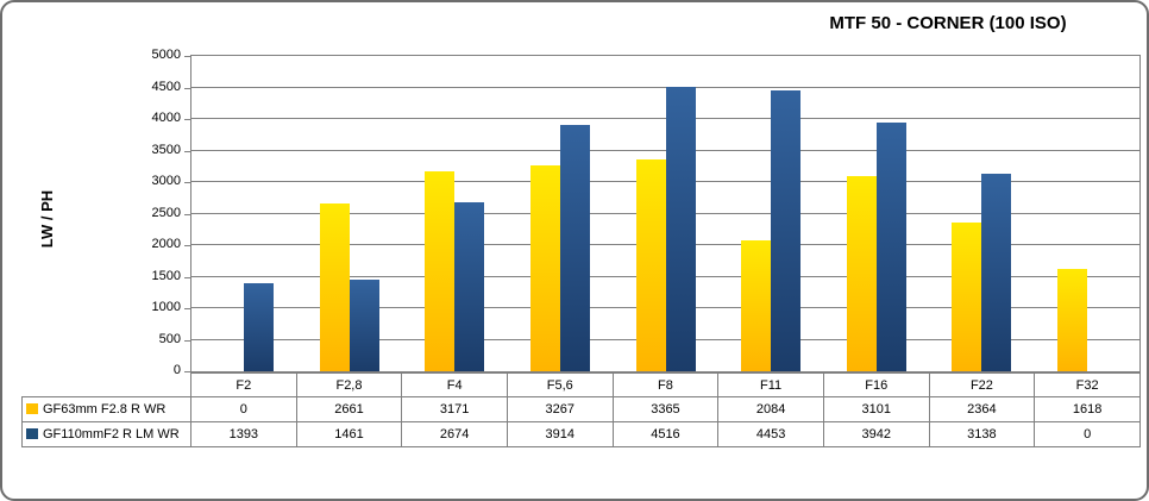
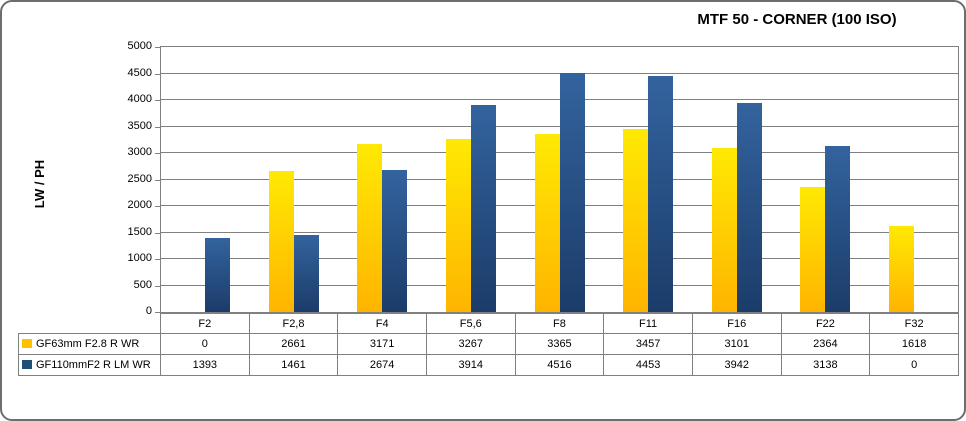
GF63mm F2.8 R WR/F11: 2084 -> 3457
